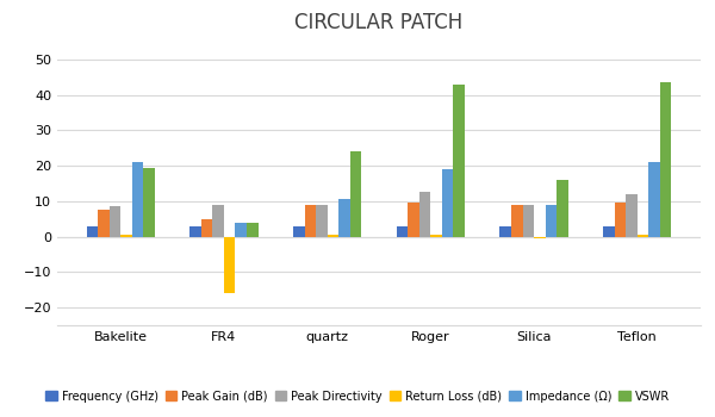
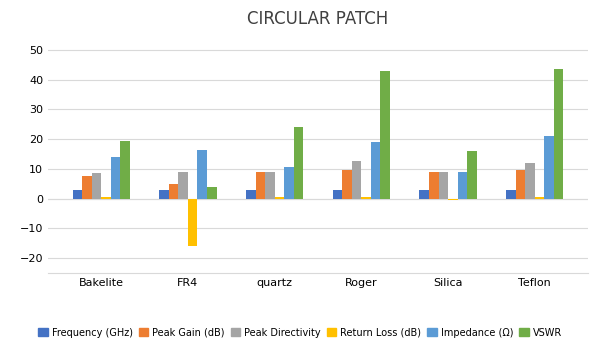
Impedance (Ω)/Bakelite: 21.0 -> 14.0
Impedance (Ω)/FR4: 4.0 -> 16.5
